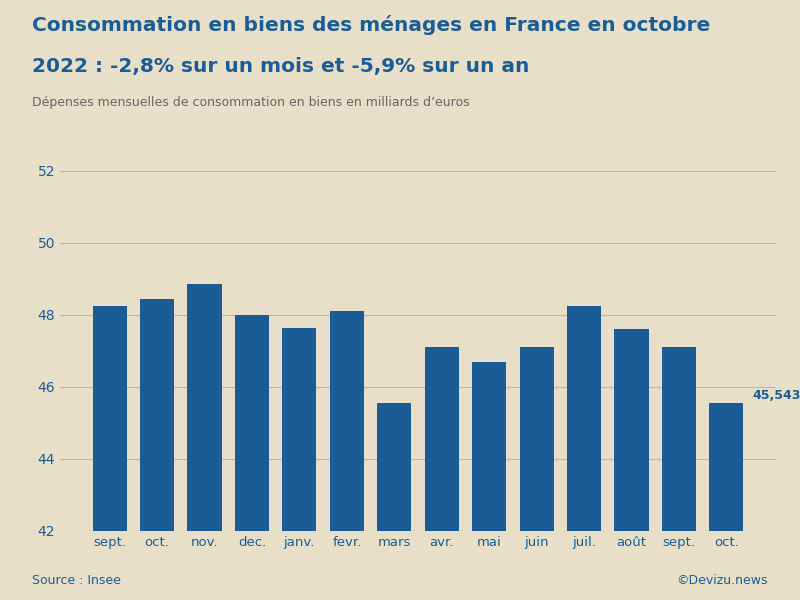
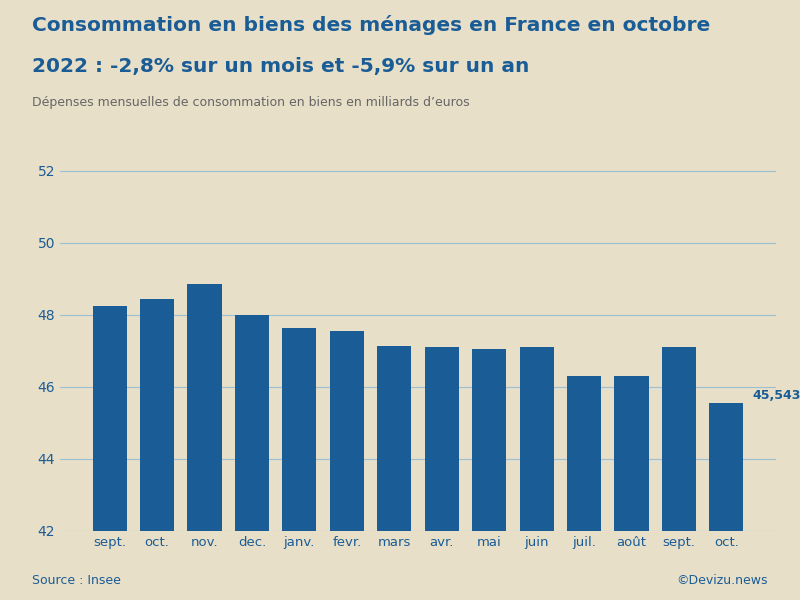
fevr.: 48.10 -> 47.55
mars: 45.55 -> 47.15
mai: 46.70 -> 47.05
juil.: 48.25 -> 46.30
août: 47.60 -> 46.30
